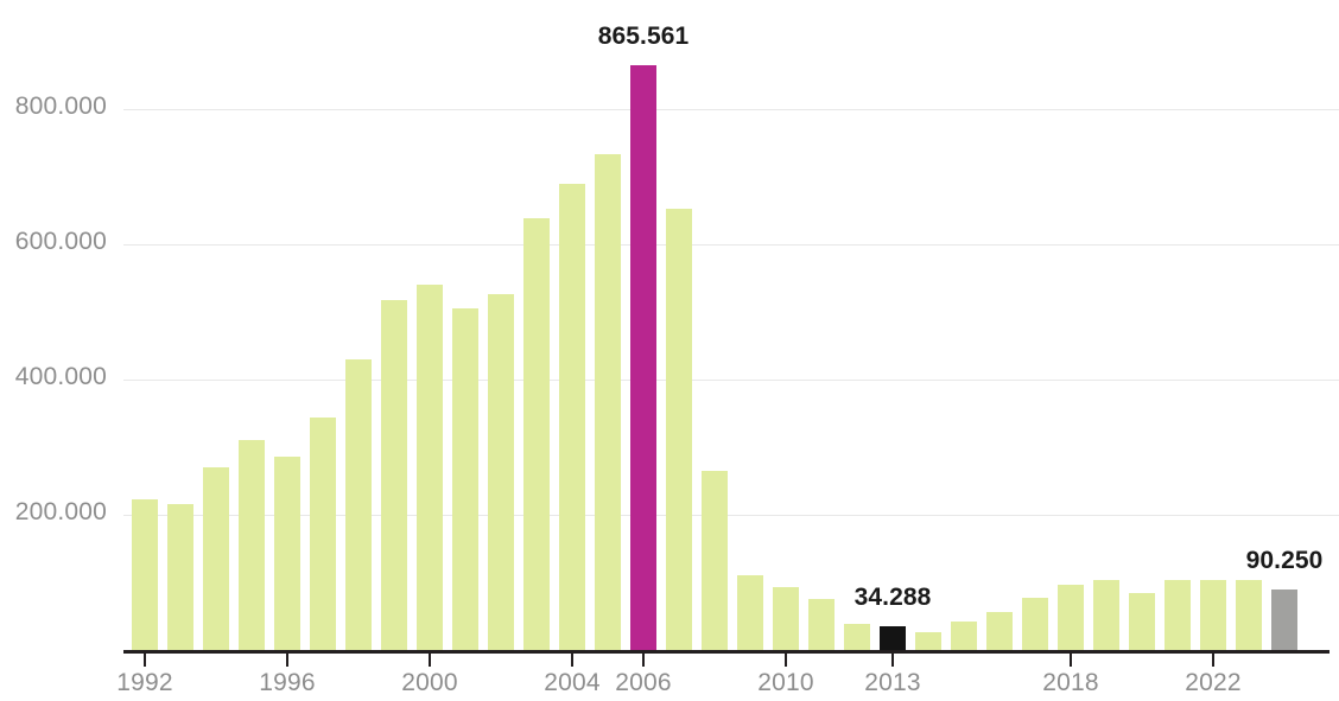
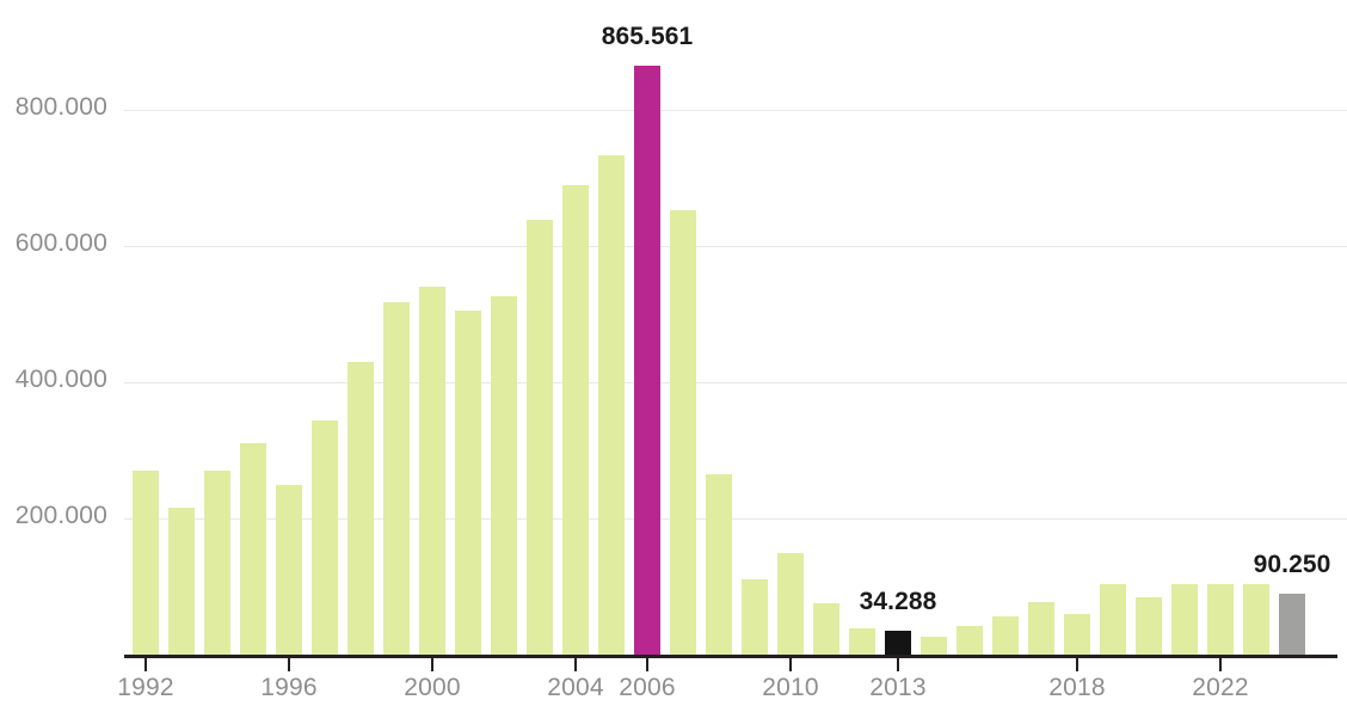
1992: 220000 -> 270000
1996: 290000 -> 250000
2010: 90000 -> 150000
2018: 100000 -> 60000
